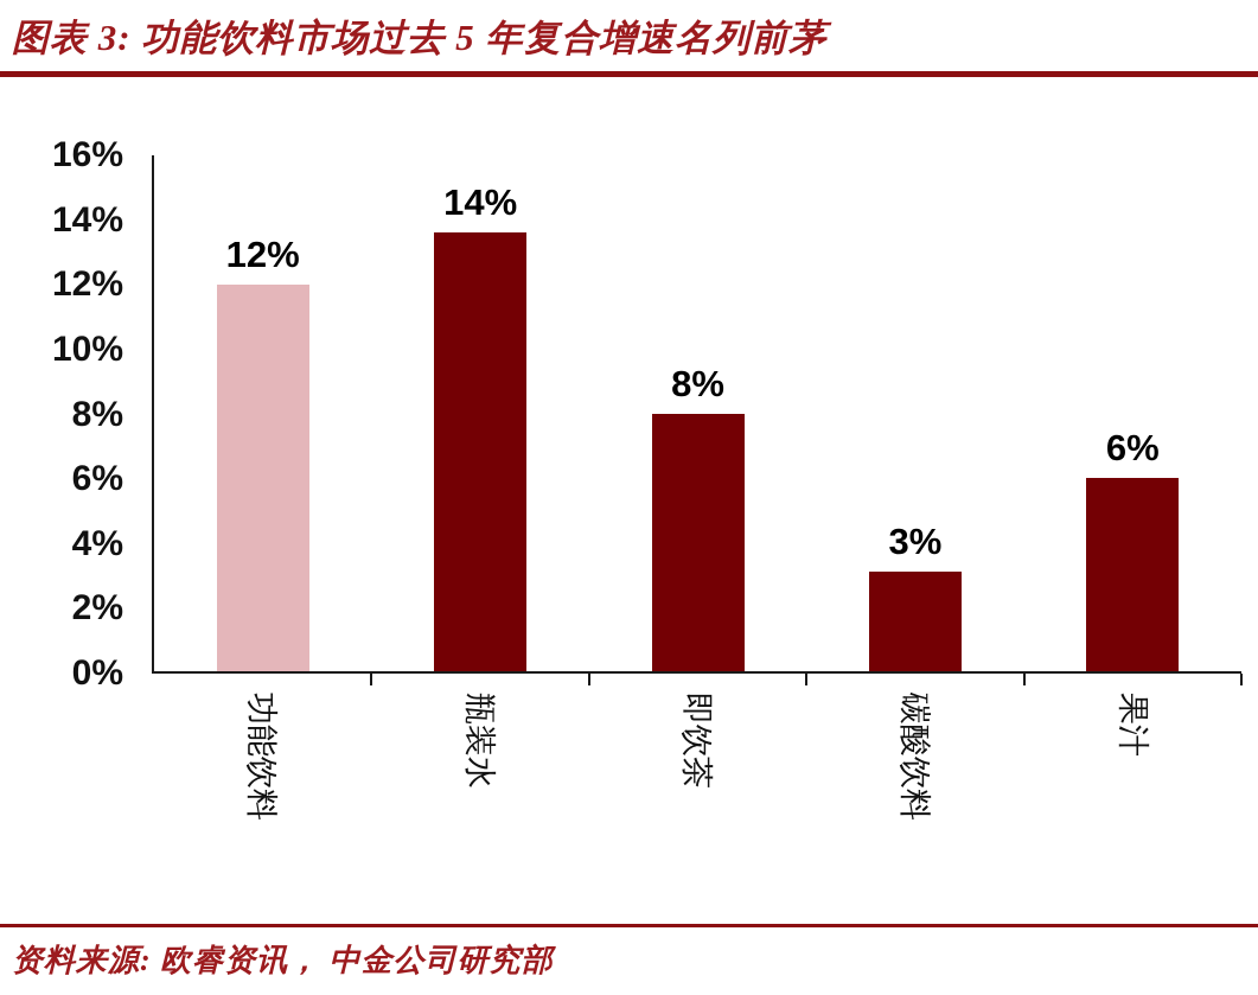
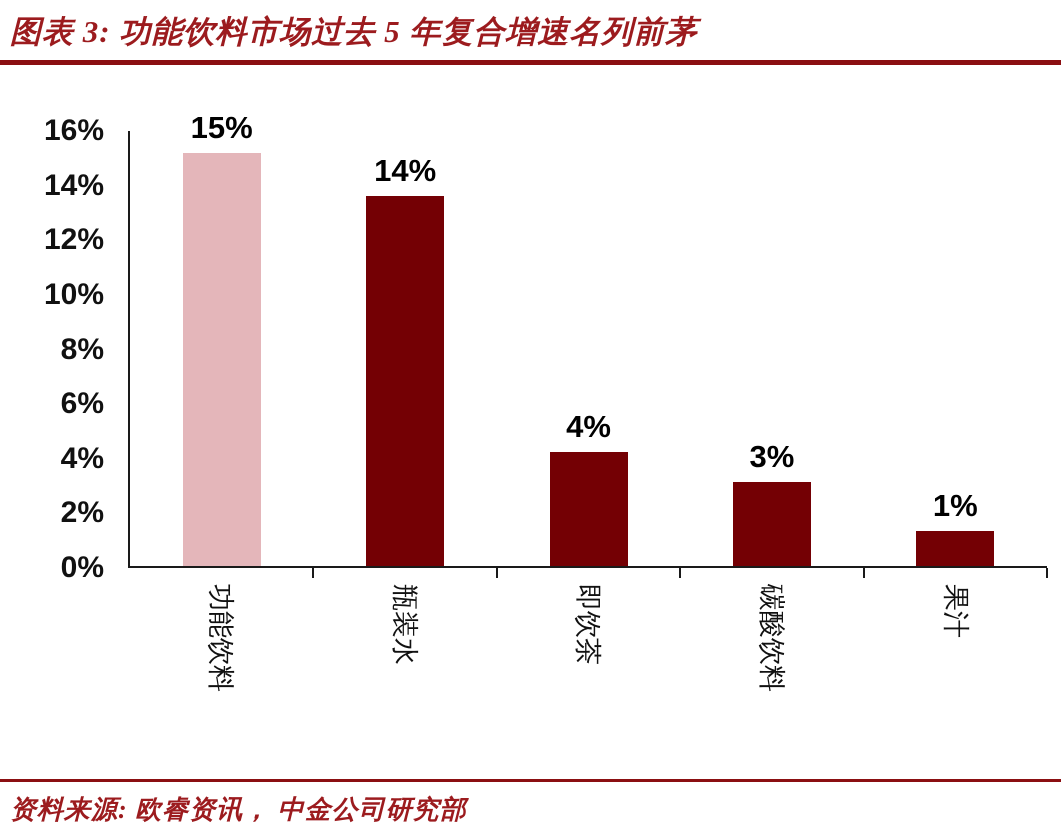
功能饮料: 12% -> 15%
即饮茶: 8% -> 4%
果汁: 6% -> 1%
